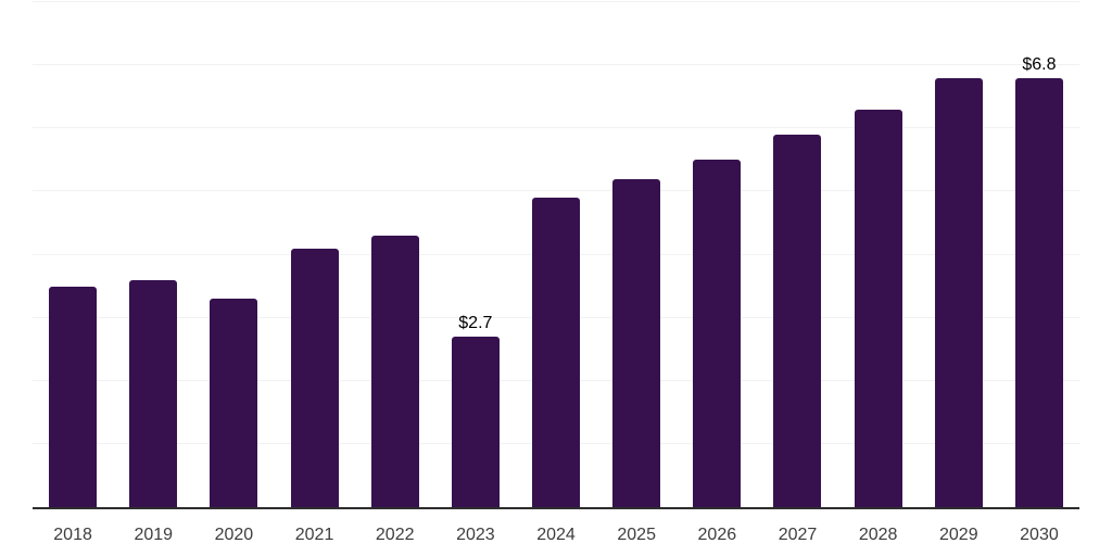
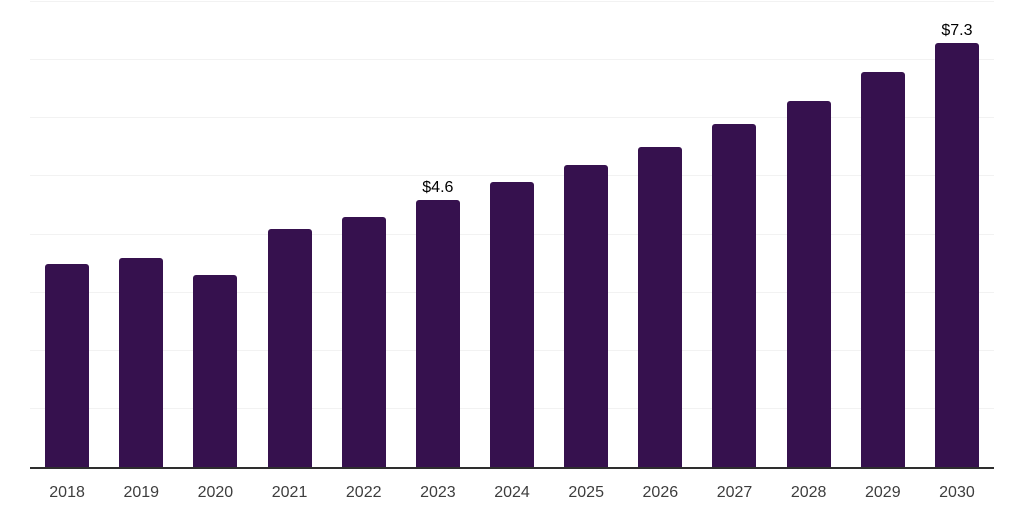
2023: $2.7 -> $4.6
2030: $6.8 -> $7.3
